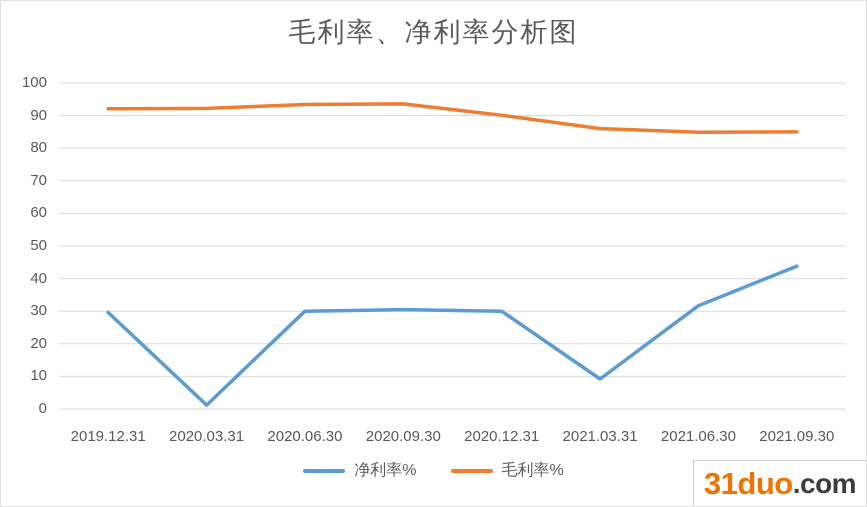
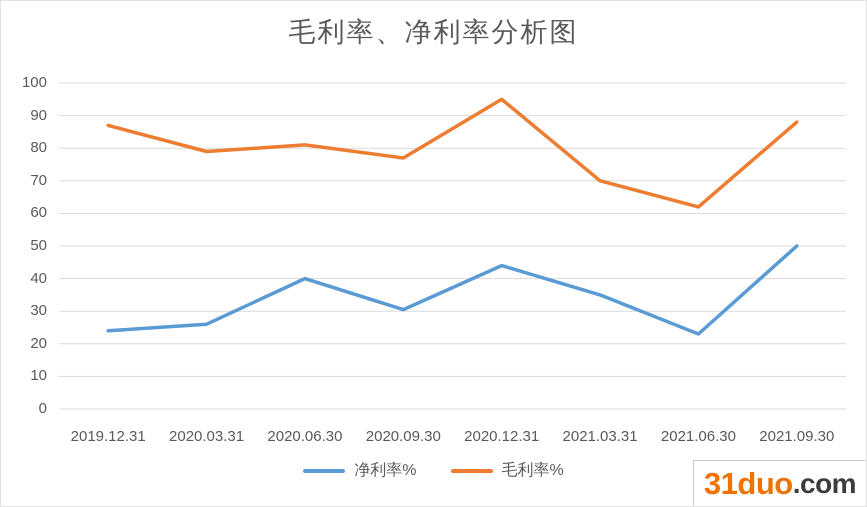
净利率%/2019.12.31: 30 -> 24
毛利率%/2019.12.31: 92 -> 87
净利率%/2020.03.31: 1 -> 26
毛利率%/2020.03.31: 92 -> 79
净利率%/2020.06.30: 30 -> 40
毛利率%/2020.06.30: 93 -> 81
毛利率%/2020.09.30: 94 -> 77
净利率%/2020.12.31: 30 -> 44
毛利率%/2020.12.31: 90 -> 95
净利率%/2021.03.31: 9 -> 35
毛利率%/2021.03.31: 86 -> 70
净利率%/2021.06.30: 32 -> 23
毛利率%/2021.06.30: 85 -> 62
净利率%/2021.09.30: 44 -> 50
毛利率%/2021.09.30: 85 -> 88
